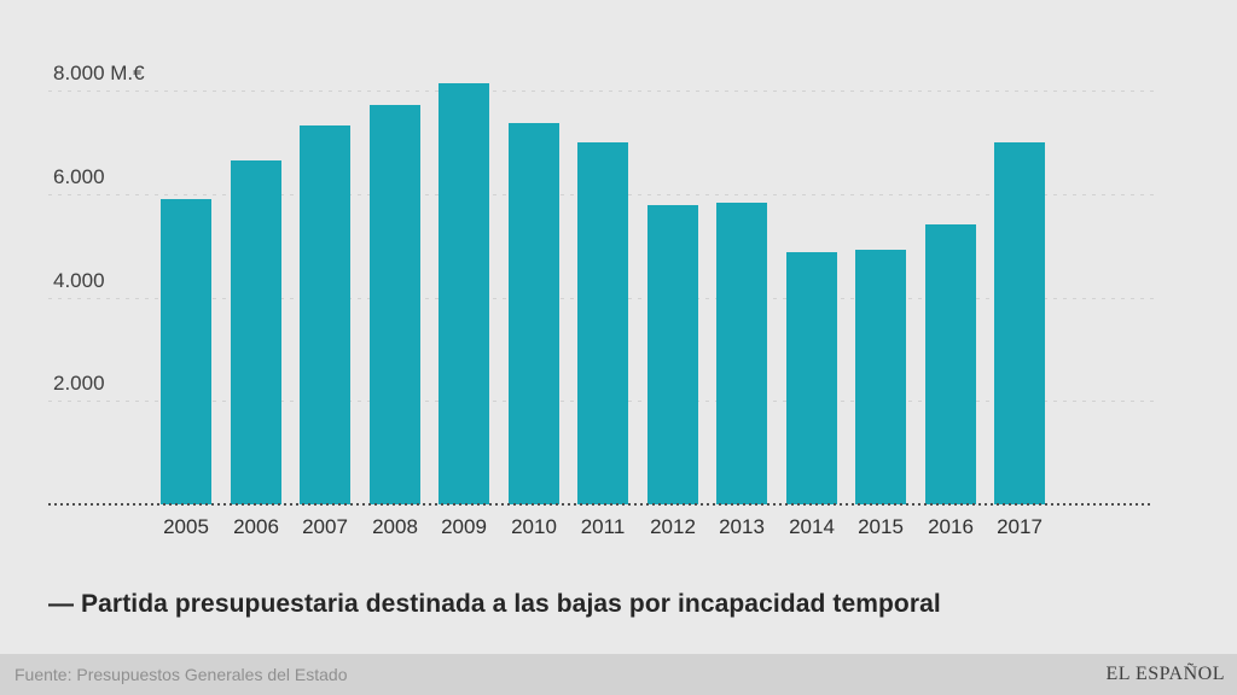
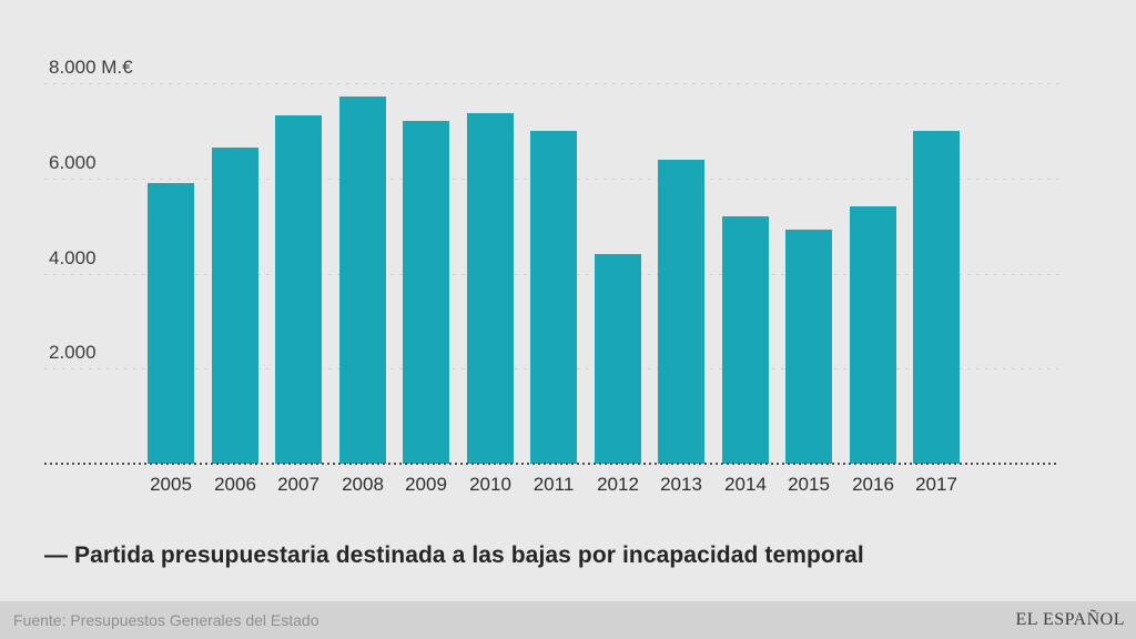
2009: 8100 -> 7200
2012: 5800 -> 4400
2013: 5800 -> 6400
2014: 4900 -> 5200
